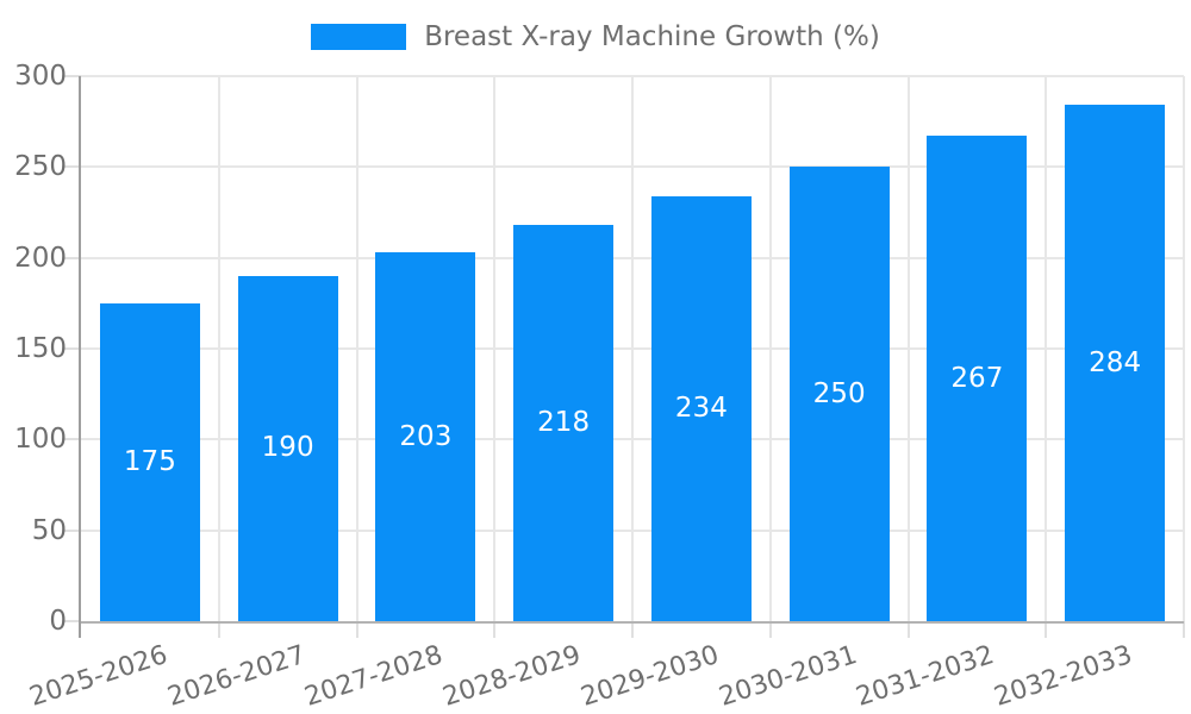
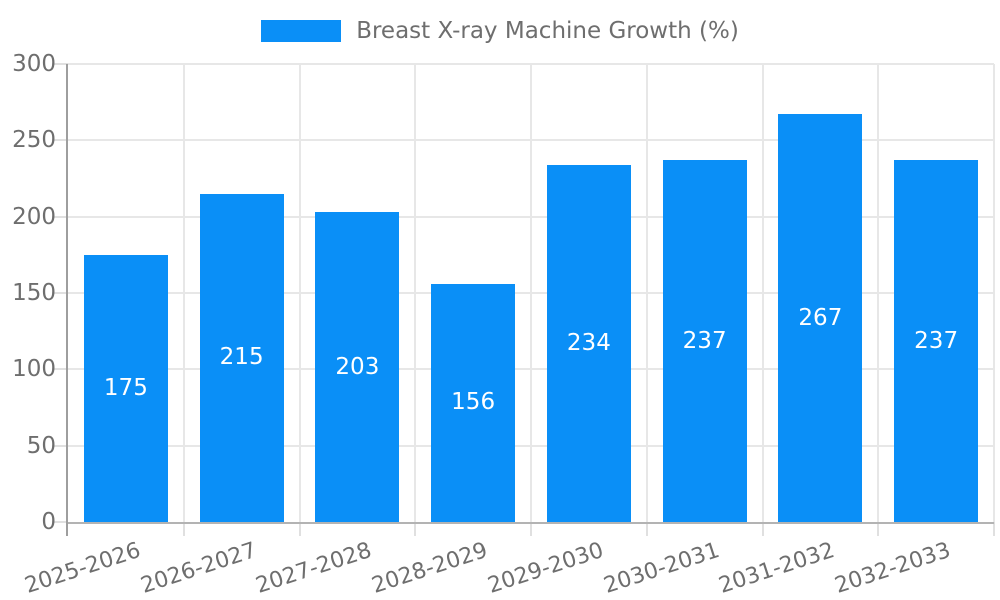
2026-2027: 190 -> 215
2028-2029: 218 -> 156
2030-2031: 250 -> 237
2032-2033: 284 -> 237
